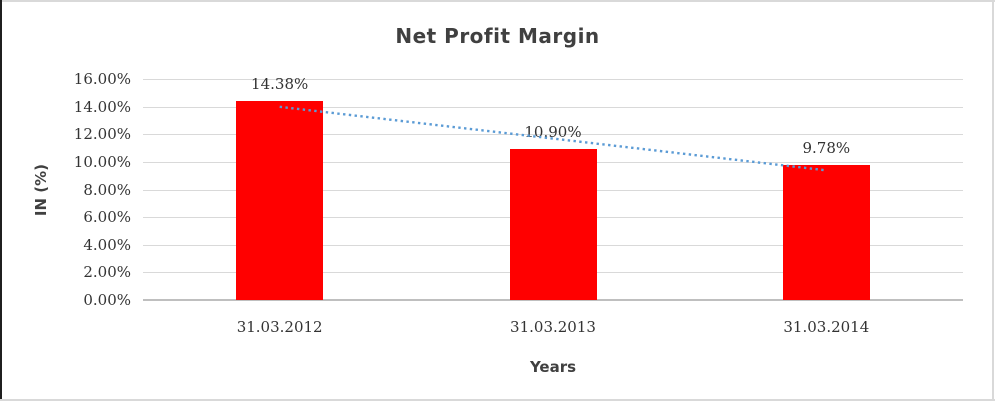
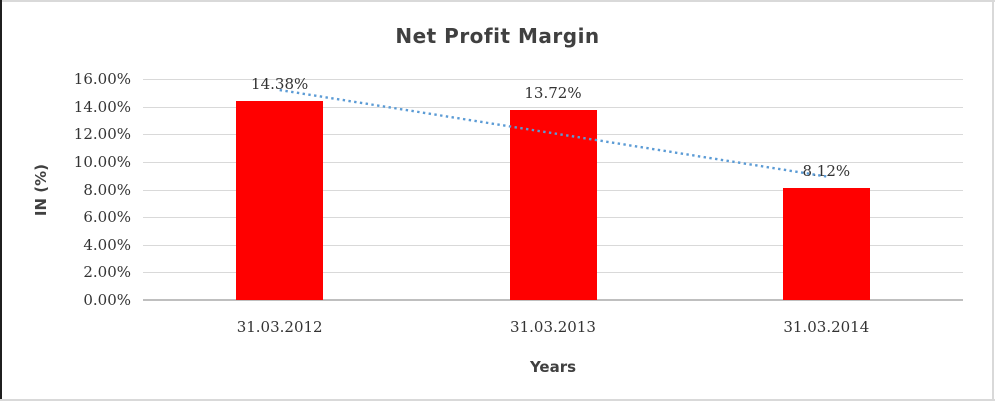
31.03.2013: 10.90% -> 13.72%
31.03.2014: 9.78% -> 8.12%
